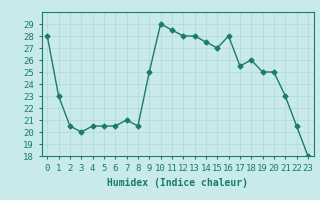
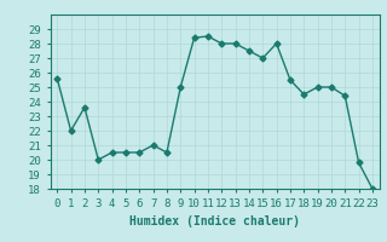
0: 28.0 -> 25.6
1: 23.0 -> 22.0
2: 20.5 -> 23.6
10: 29.0 -> 28.4
18: 26.0 -> 24.5
21: 23.0 -> 24.4
22: 20.5 -> 19.8
